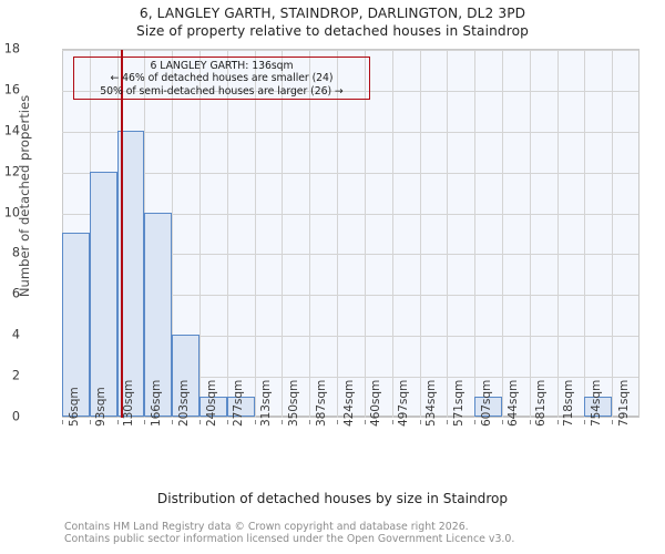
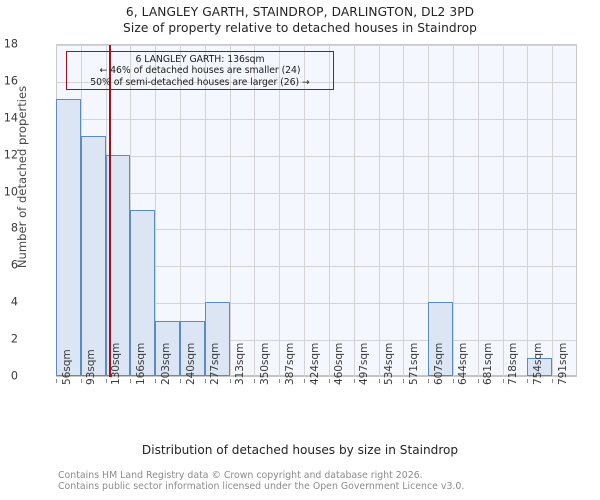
56sqm: 9 -> 15
93sqm: 12 -> 13
130sqm: 14 -> 12
166sqm: 10 -> 9
203sqm: 4 -> 3
240sqm: 1 -> 3
277sqm: 1 -> 4
607sqm: 1 -> 4
